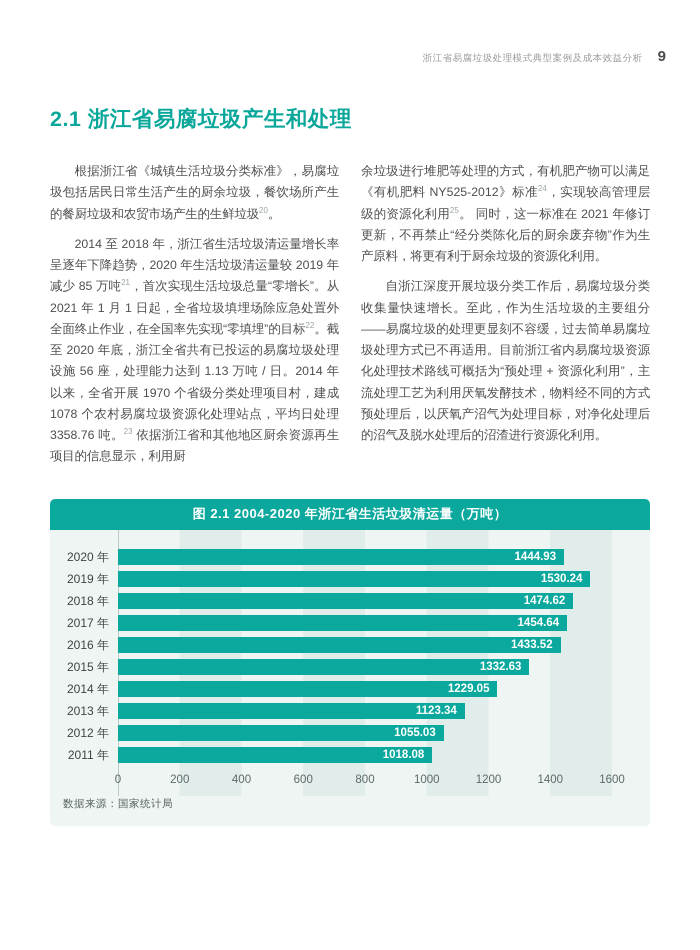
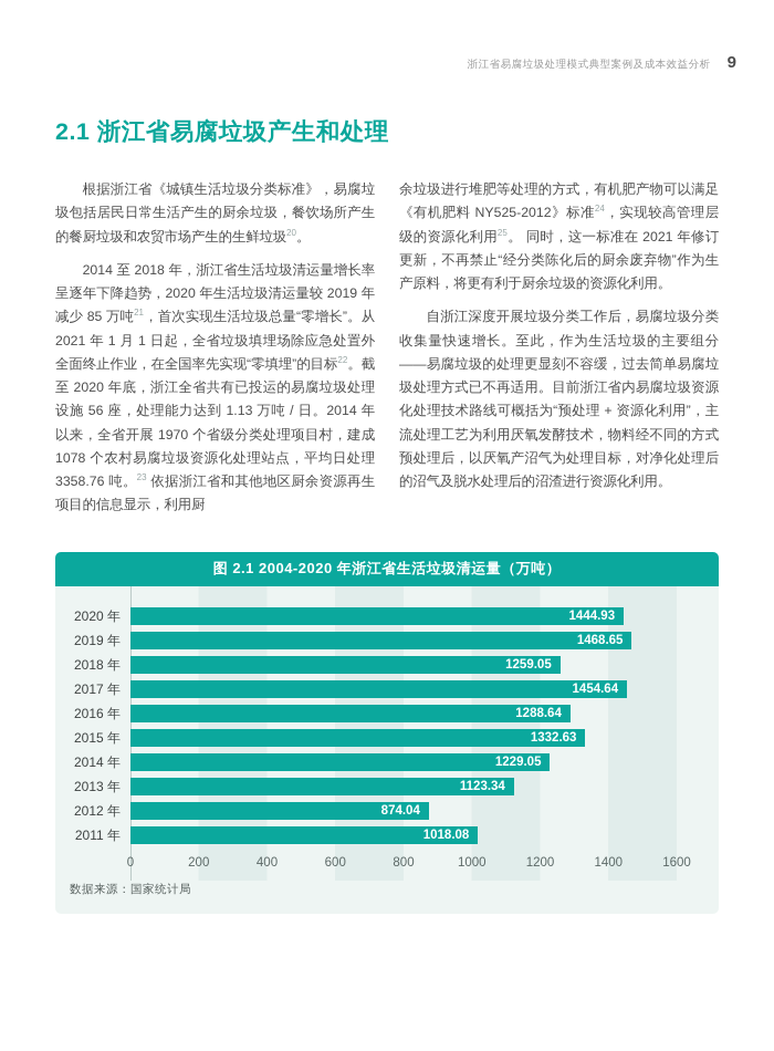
2019 年: 1530.24 -> 1468.65
2018 年: 1474.62 -> 1259.05
2016 年: 1433.52 -> 1288.64
2012 年: 1055.03 -> 874.04
